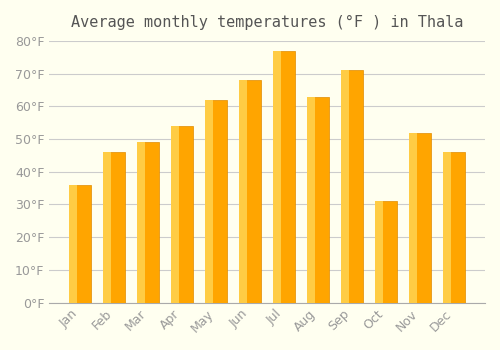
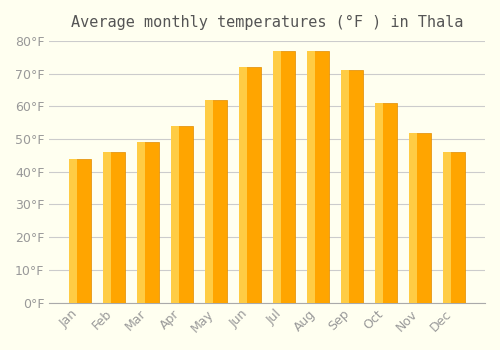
Jan: 36°F -> 44°F
Jun: 68°F -> 72°F
Aug: 63°F -> 77°F
Oct: 31°F -> 61°F
